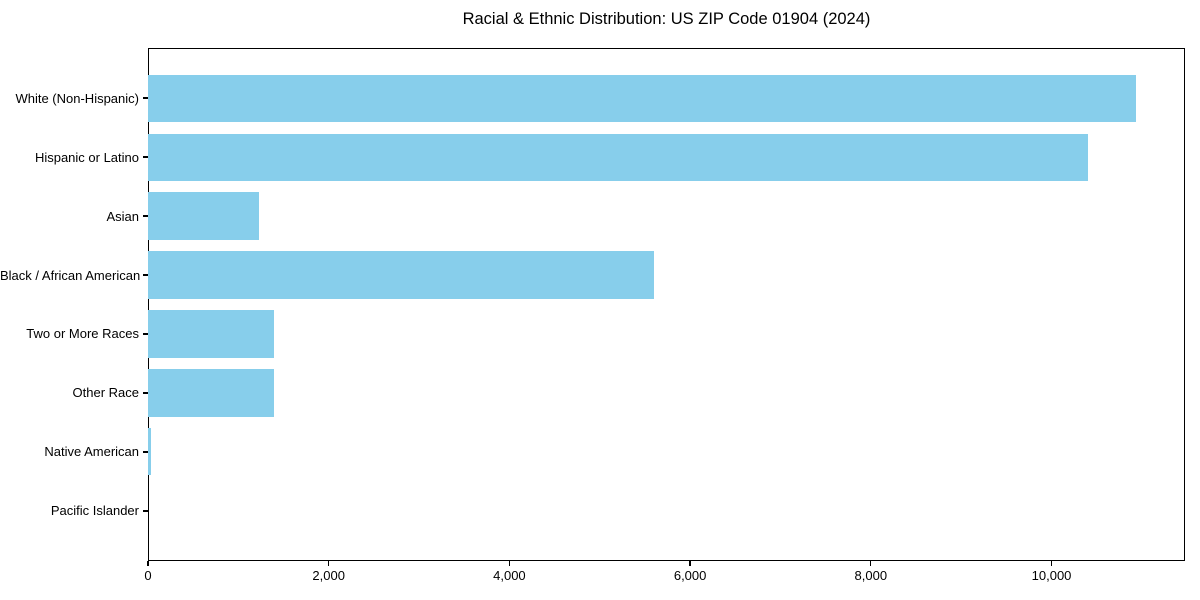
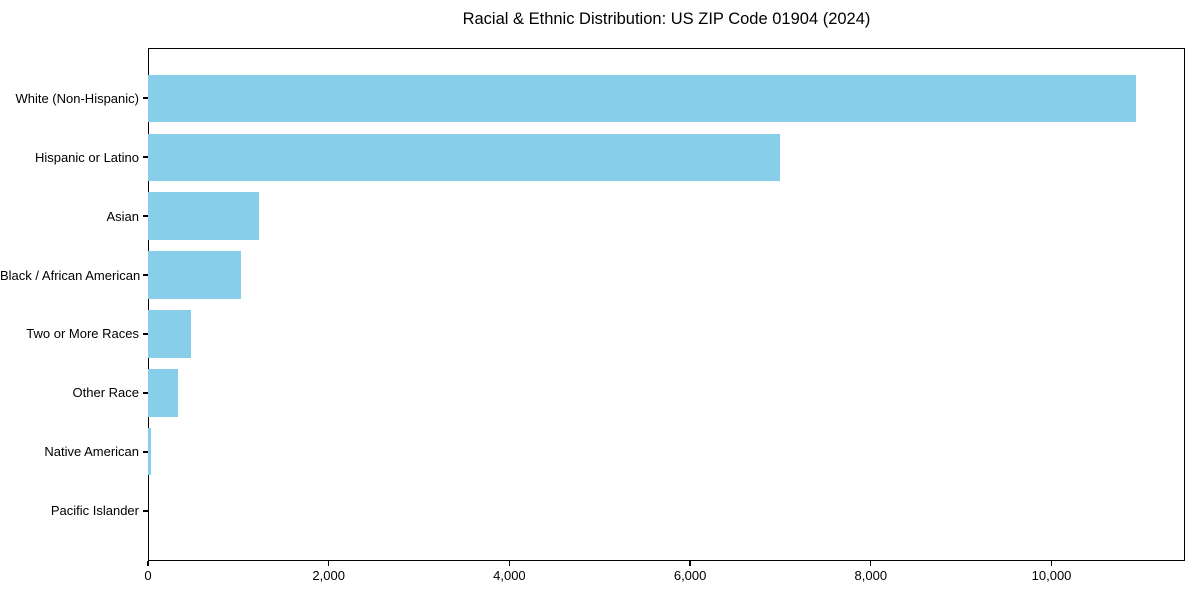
Hispanic or Latino: 10400 -> 7000
Black / African American: 5600 -> 1000
Two or More Races: 1400 -> 500
Other Race: 1400 -> 300
